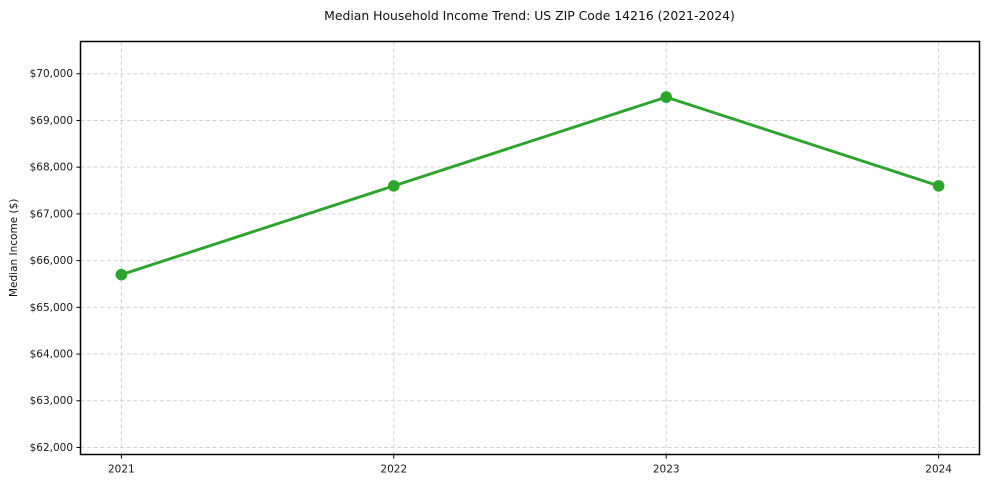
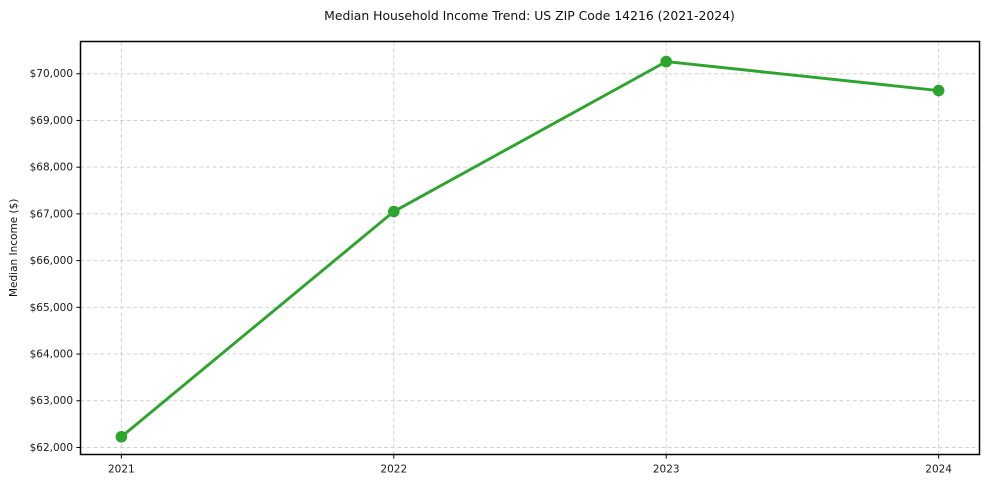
2021: $65700 -> $62200
2022: $67600 -> $67000
2023: $69500 -> $70300
2024: $67600 -> $69600
